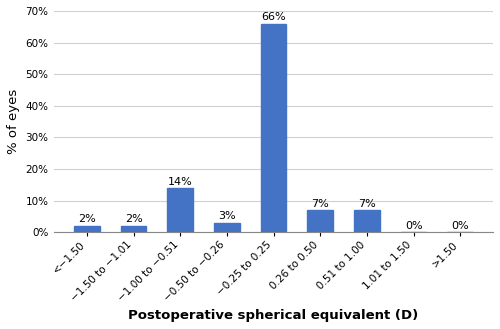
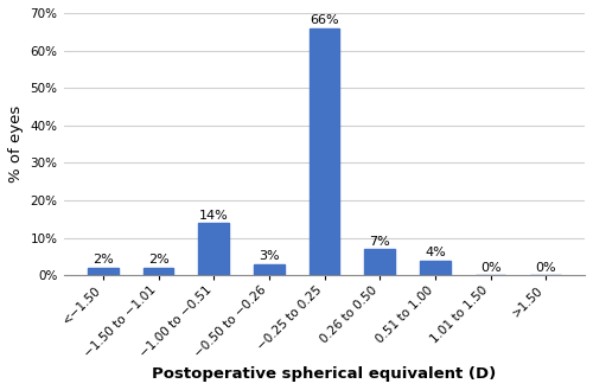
0.51 to 1.00: 7% -> 4%
